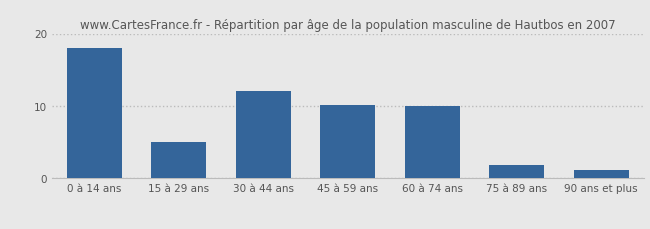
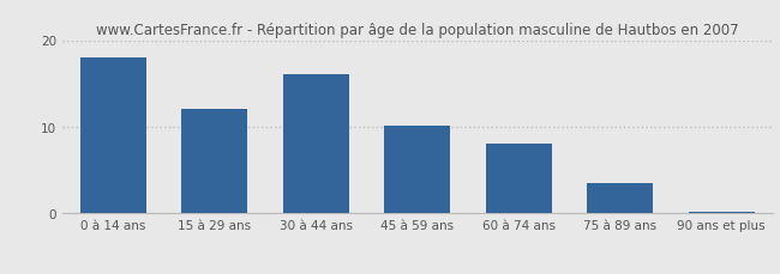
15 à 29 ans: 5.0 -> 12.0
30 à 44 ans: 12.0 -> 16.0
60 à 74 ans: 10.0 -> 8.0
75 à 89 ans: 1.8 -> 3.5
90 ans et plus: 1.2 -> 0.1
